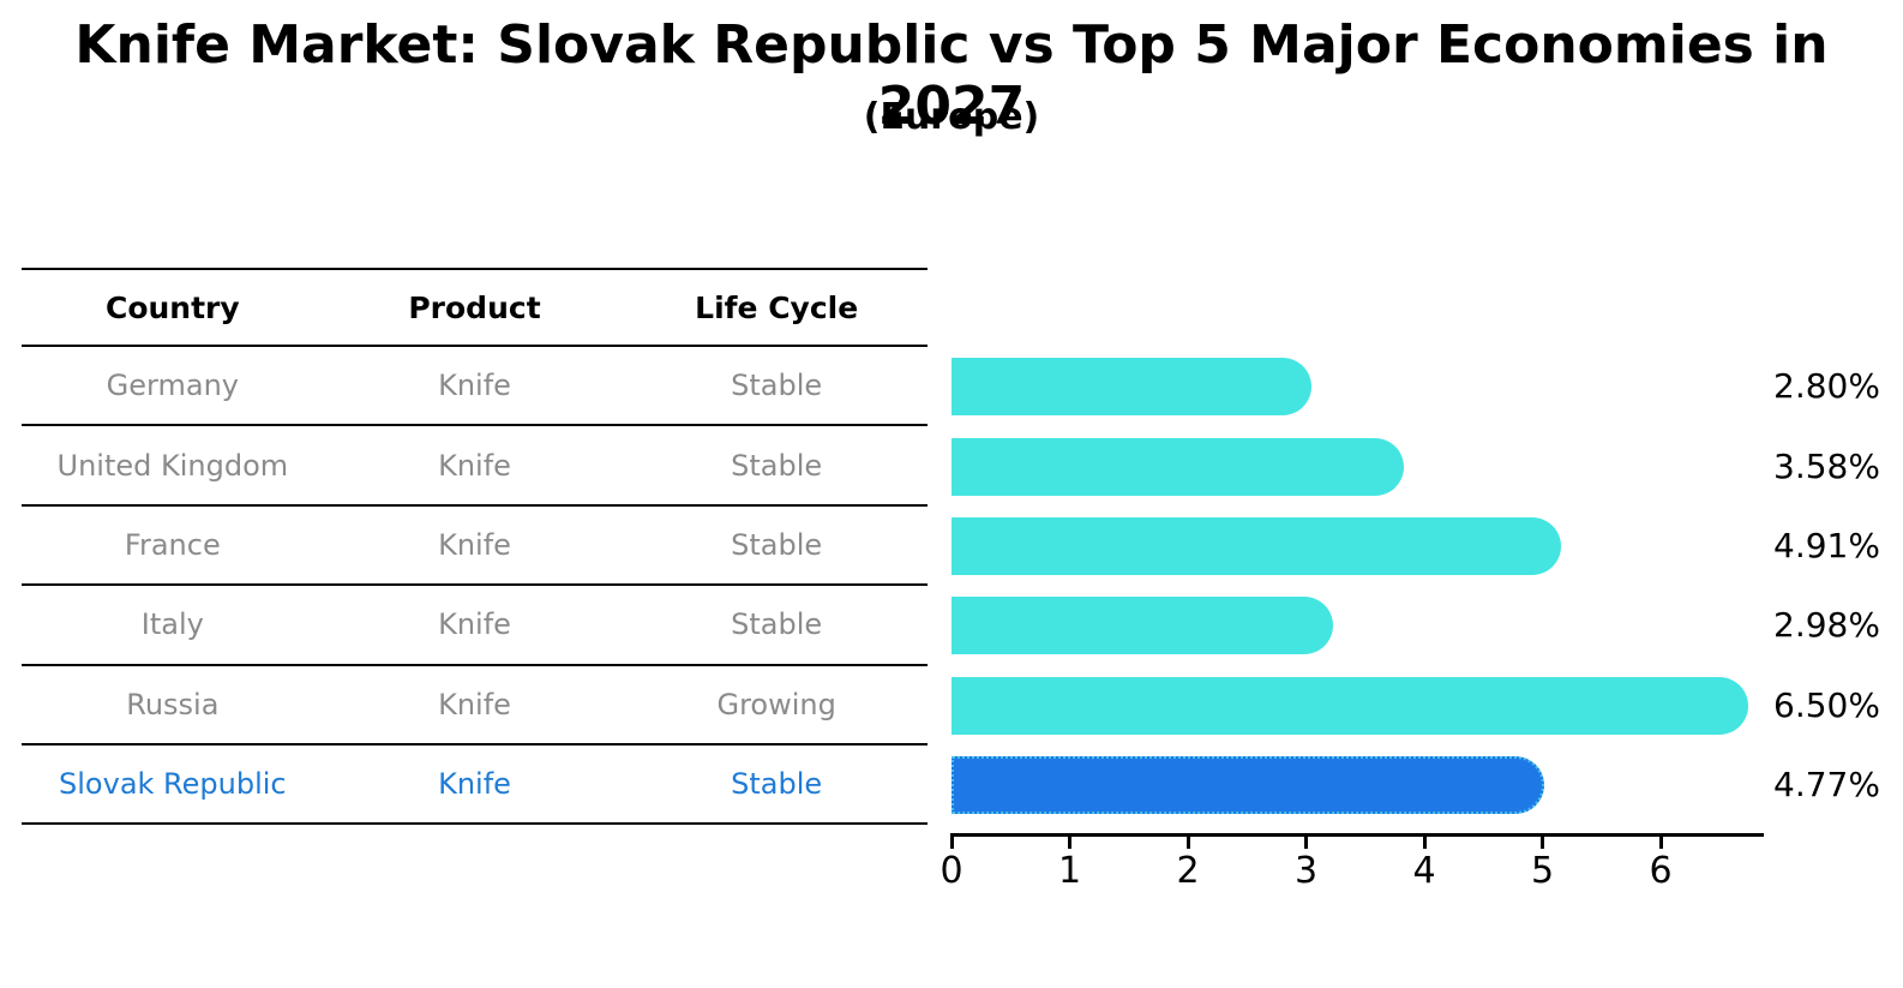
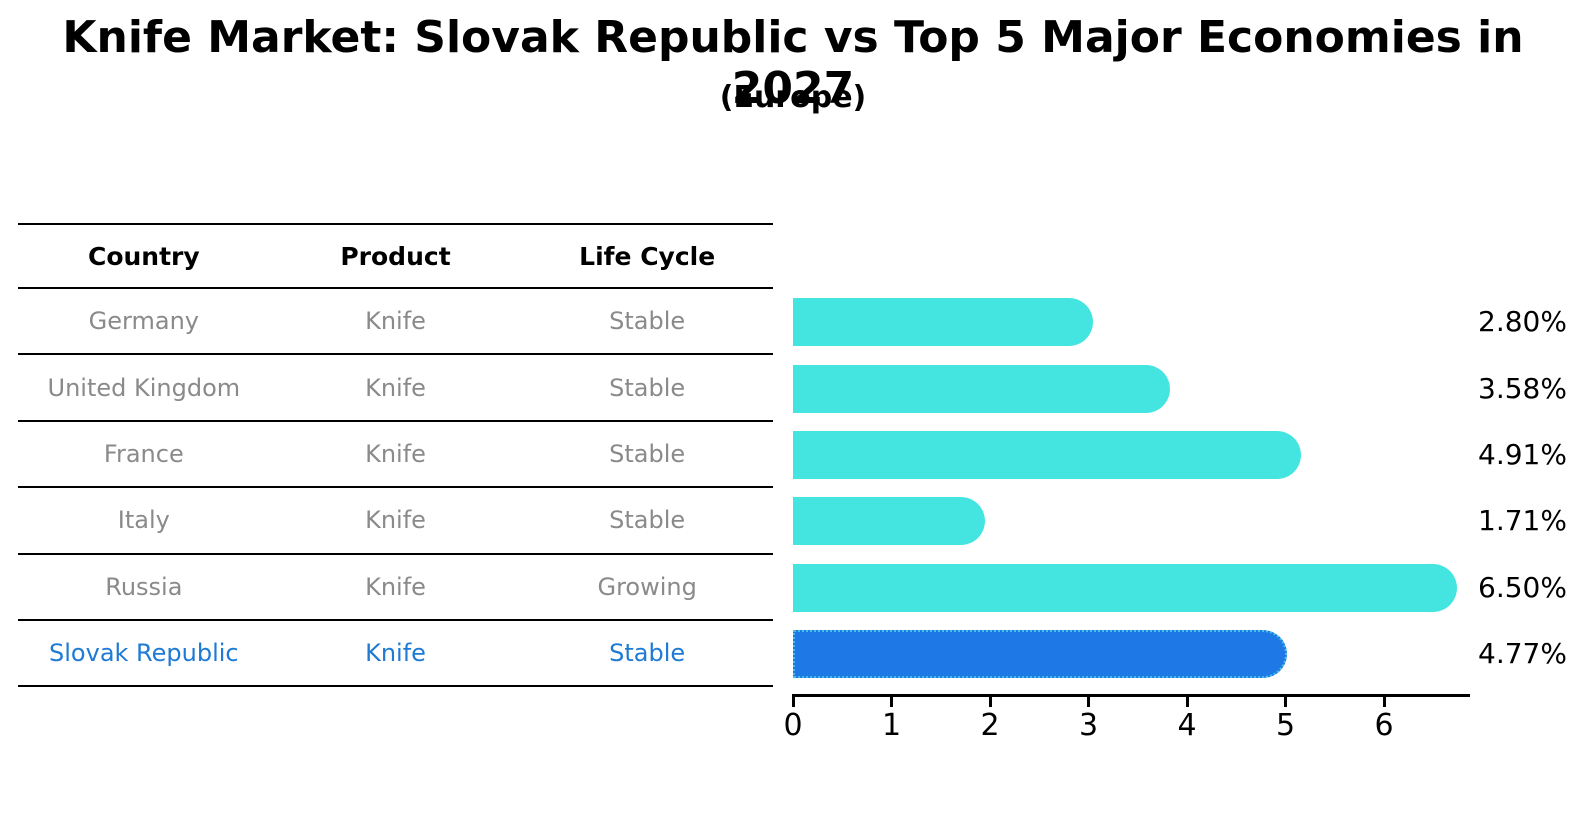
Italy: 2.98% -> 1.71%
